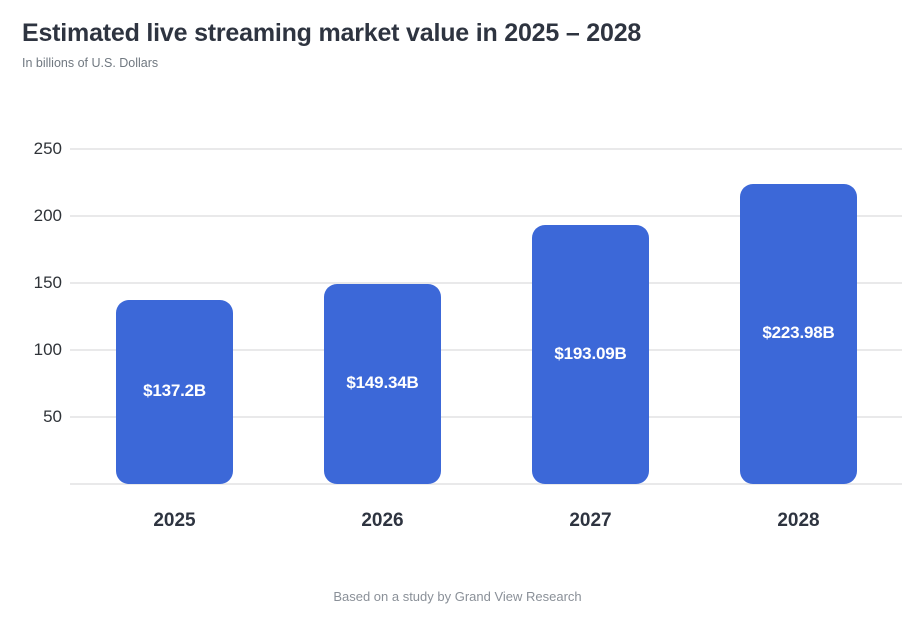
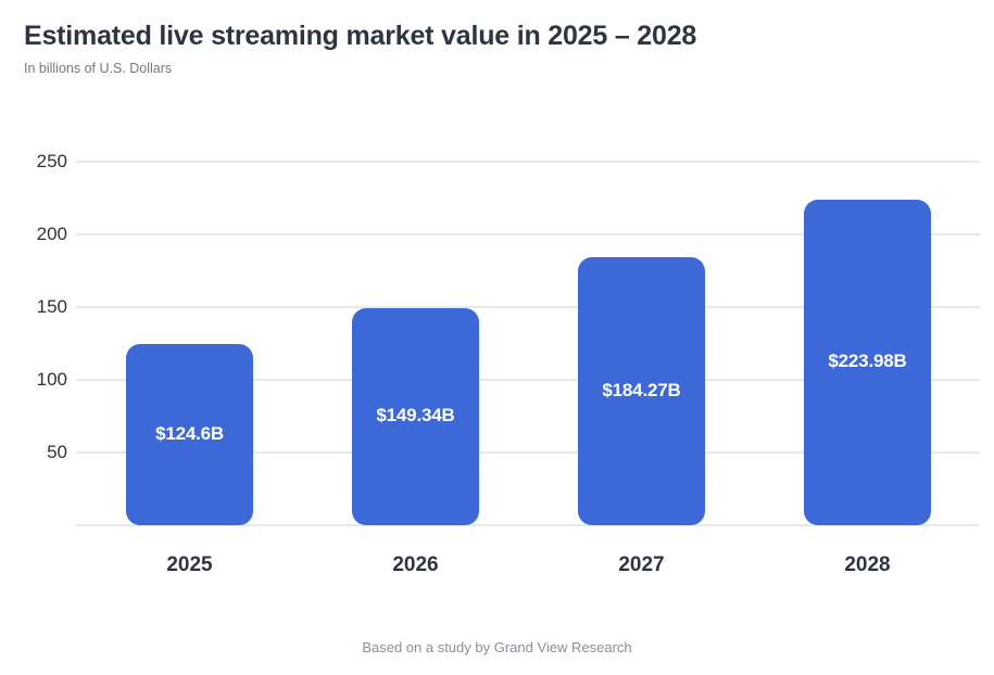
2025: $137.2B -> $124.6B
2027: $193.09B -> $184.27B
